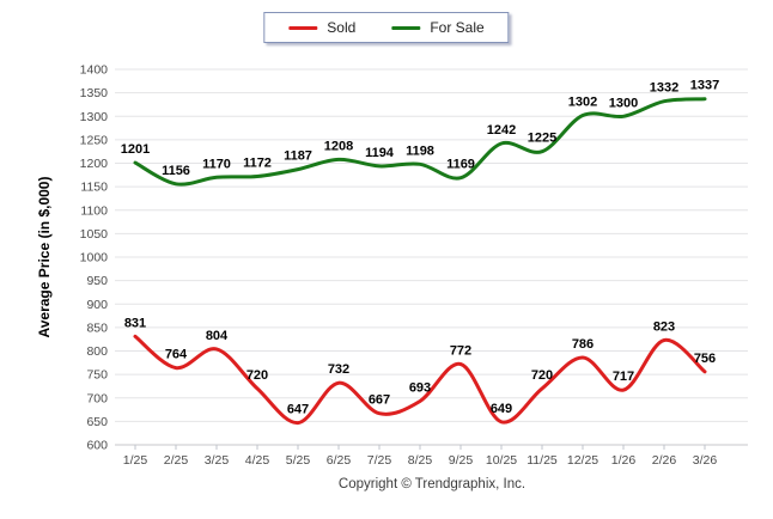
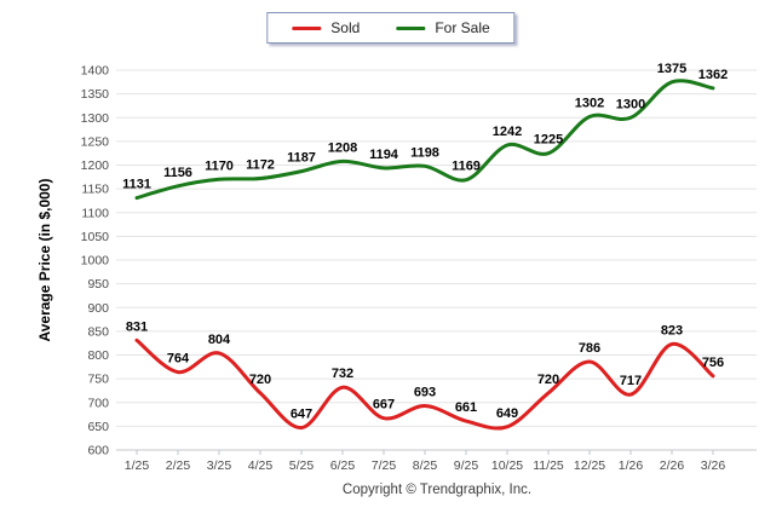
For Sale/1/25: 1201 -> 1131
Sold/9/25: 772 -> 661
For Sale/2/26: 1332 -> 1375
For Sale/3/26: 1337 -> 1362
